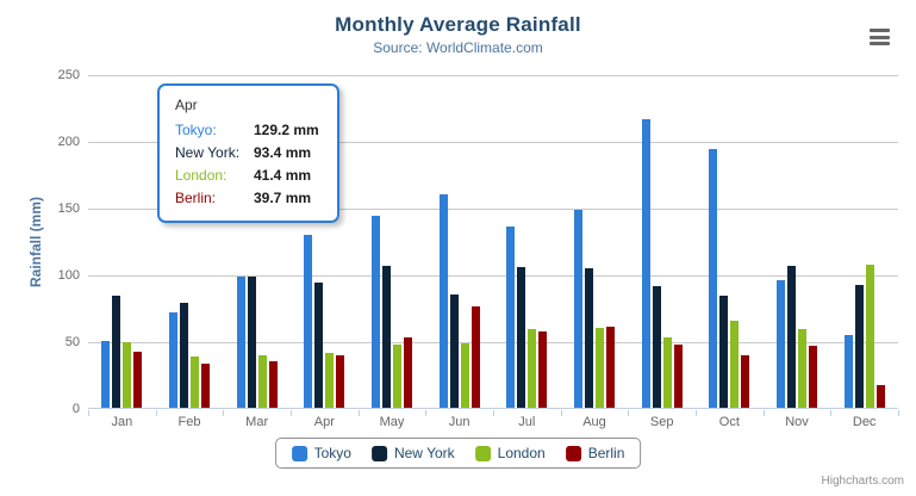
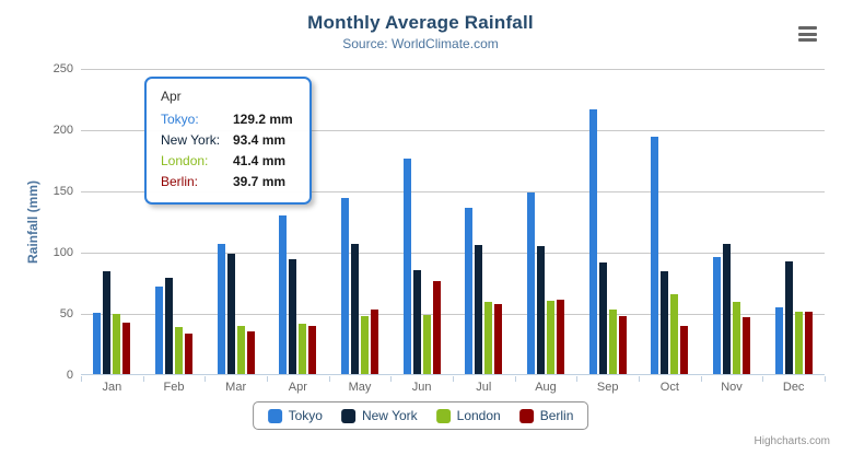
Tokyo/Mar: 98 -> 106
Tokyo/Jun: 160 -> 176
London/Dec: 107 -> 51
Berlin/Dec: 17 -> 51
